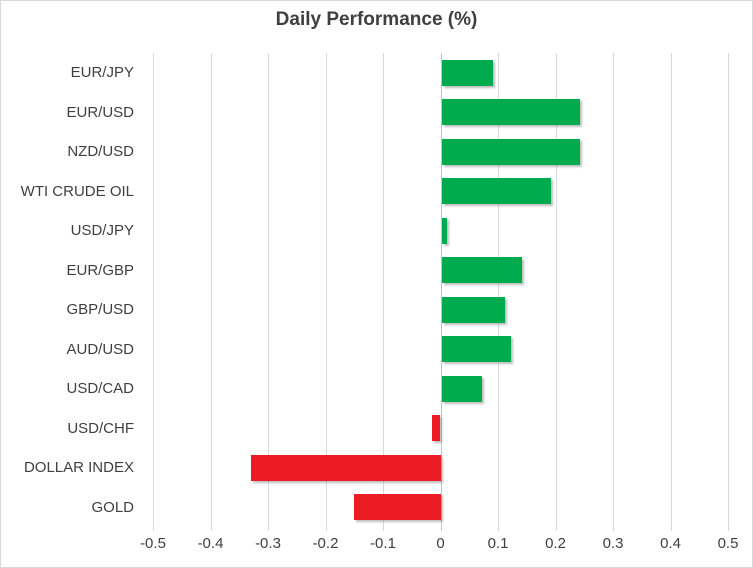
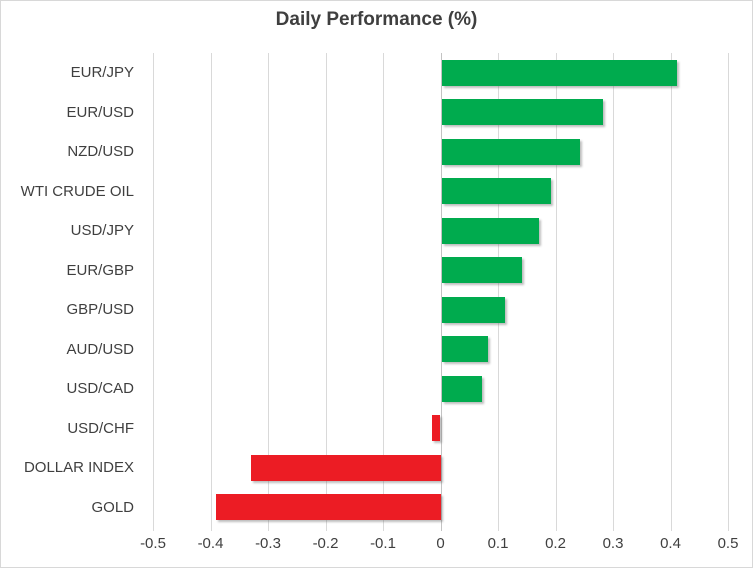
EUR/JPY: 0.09 -> 0.41
EUR/USD: 0.24 -> 0.28
USD/JPY: 0.01 -> 0.17
AUD/USD: 0.12 -> 0.08
GOLD: -0.15 -> -0.39
